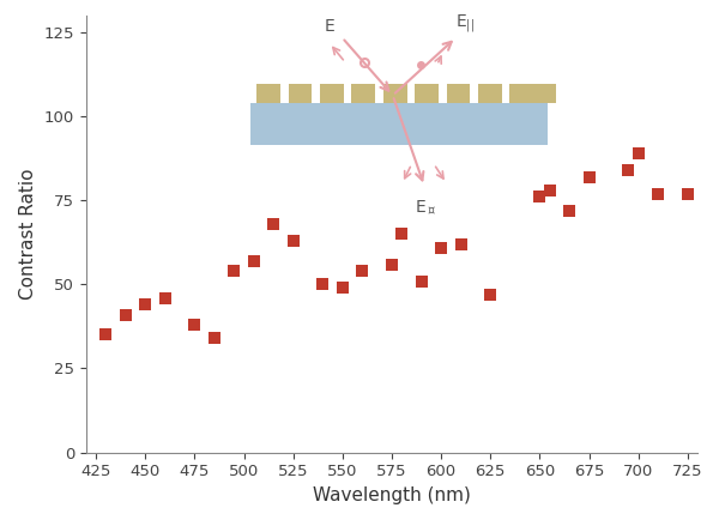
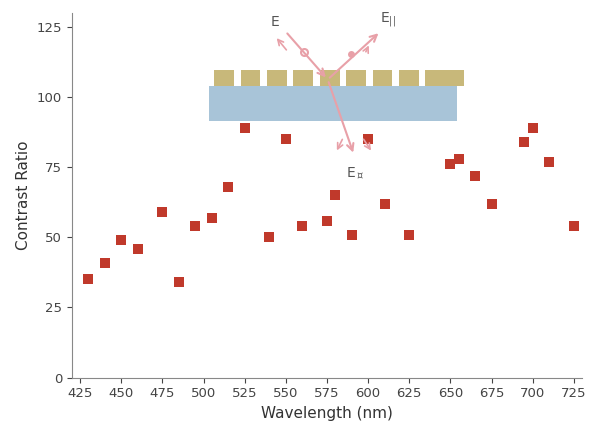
450: 44 -> 49
475: 38 -> 59
525: 63 -> 89
550: 49 -> 85
600: 61 -> 85
625: 47 -> 51
675: 82 -> 62
725: 77 -> 54
